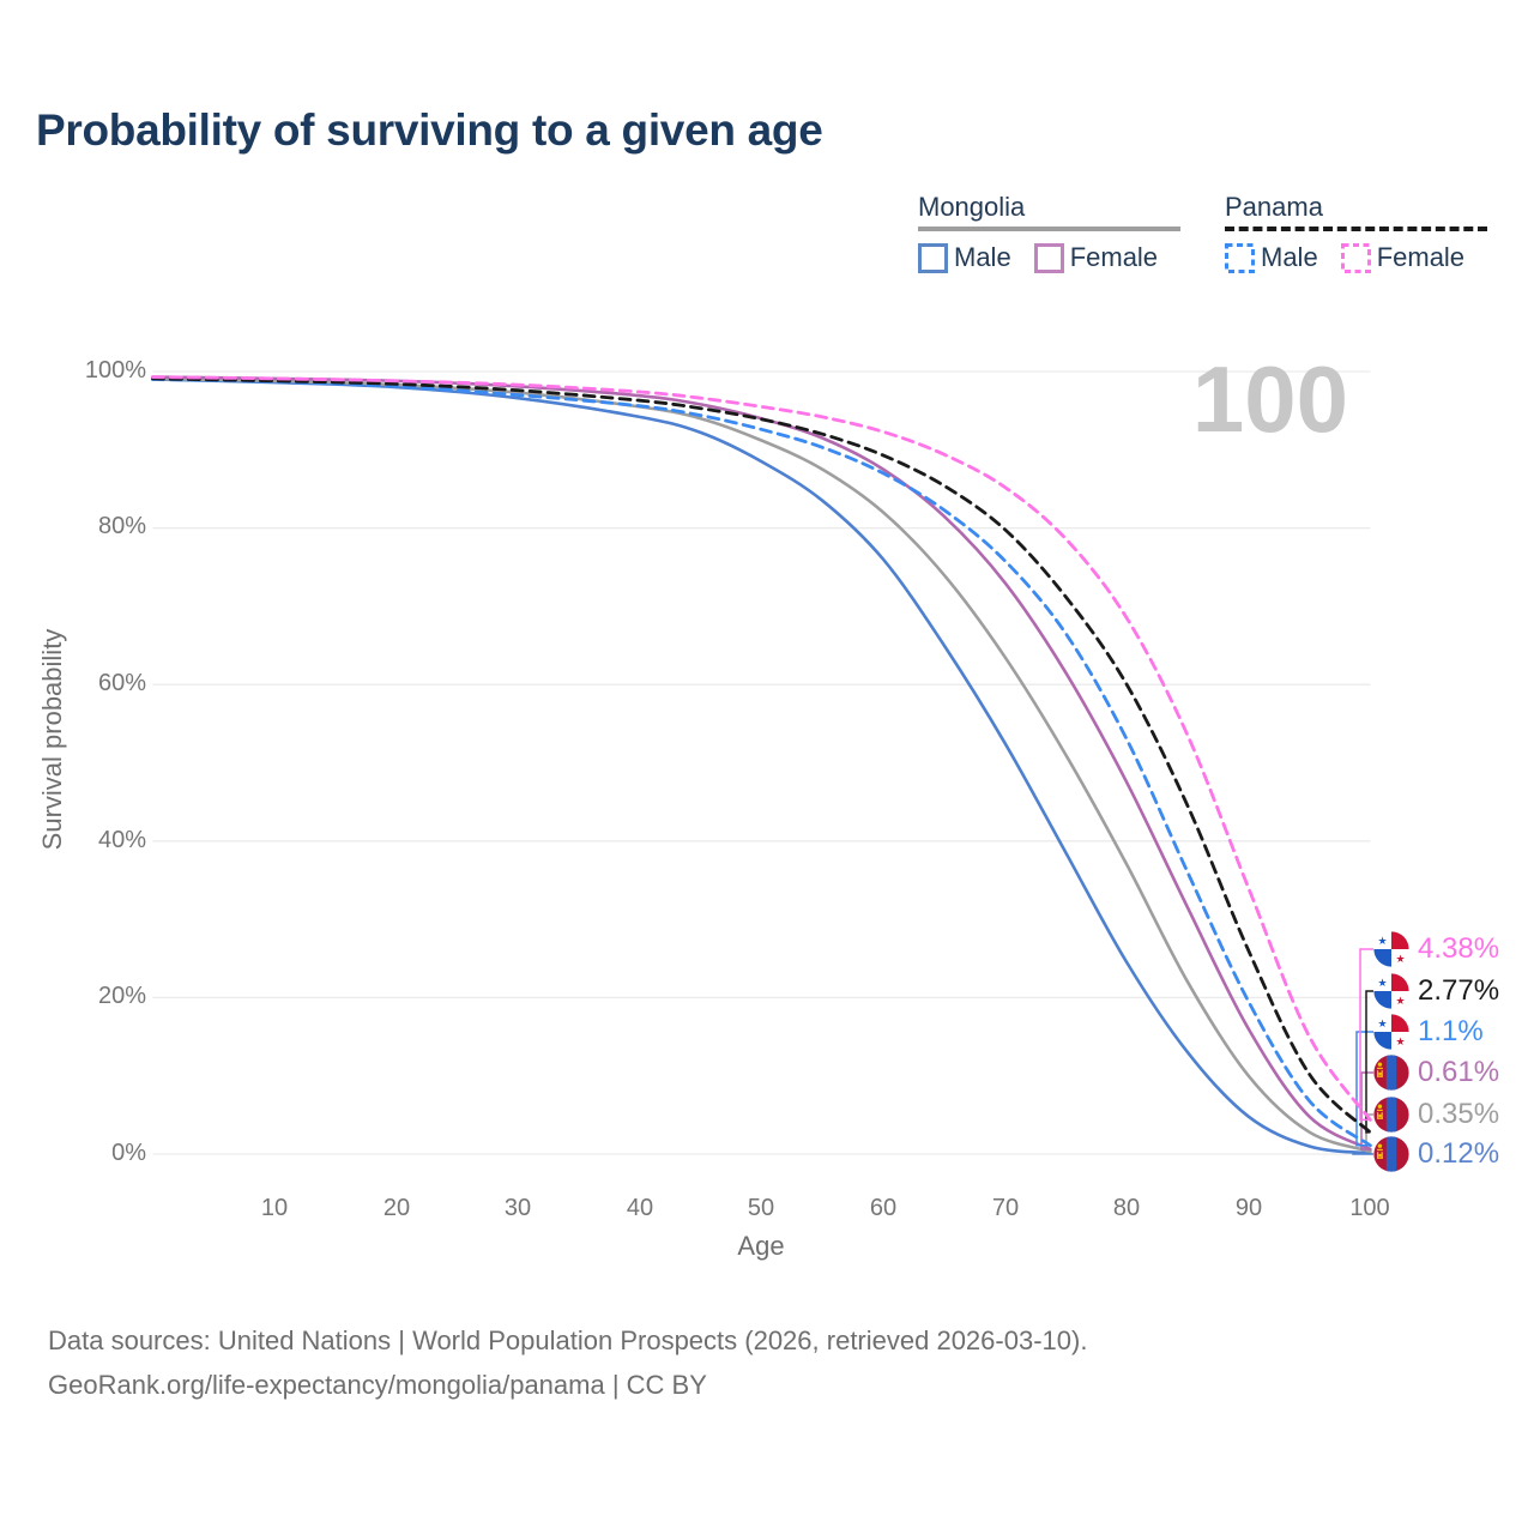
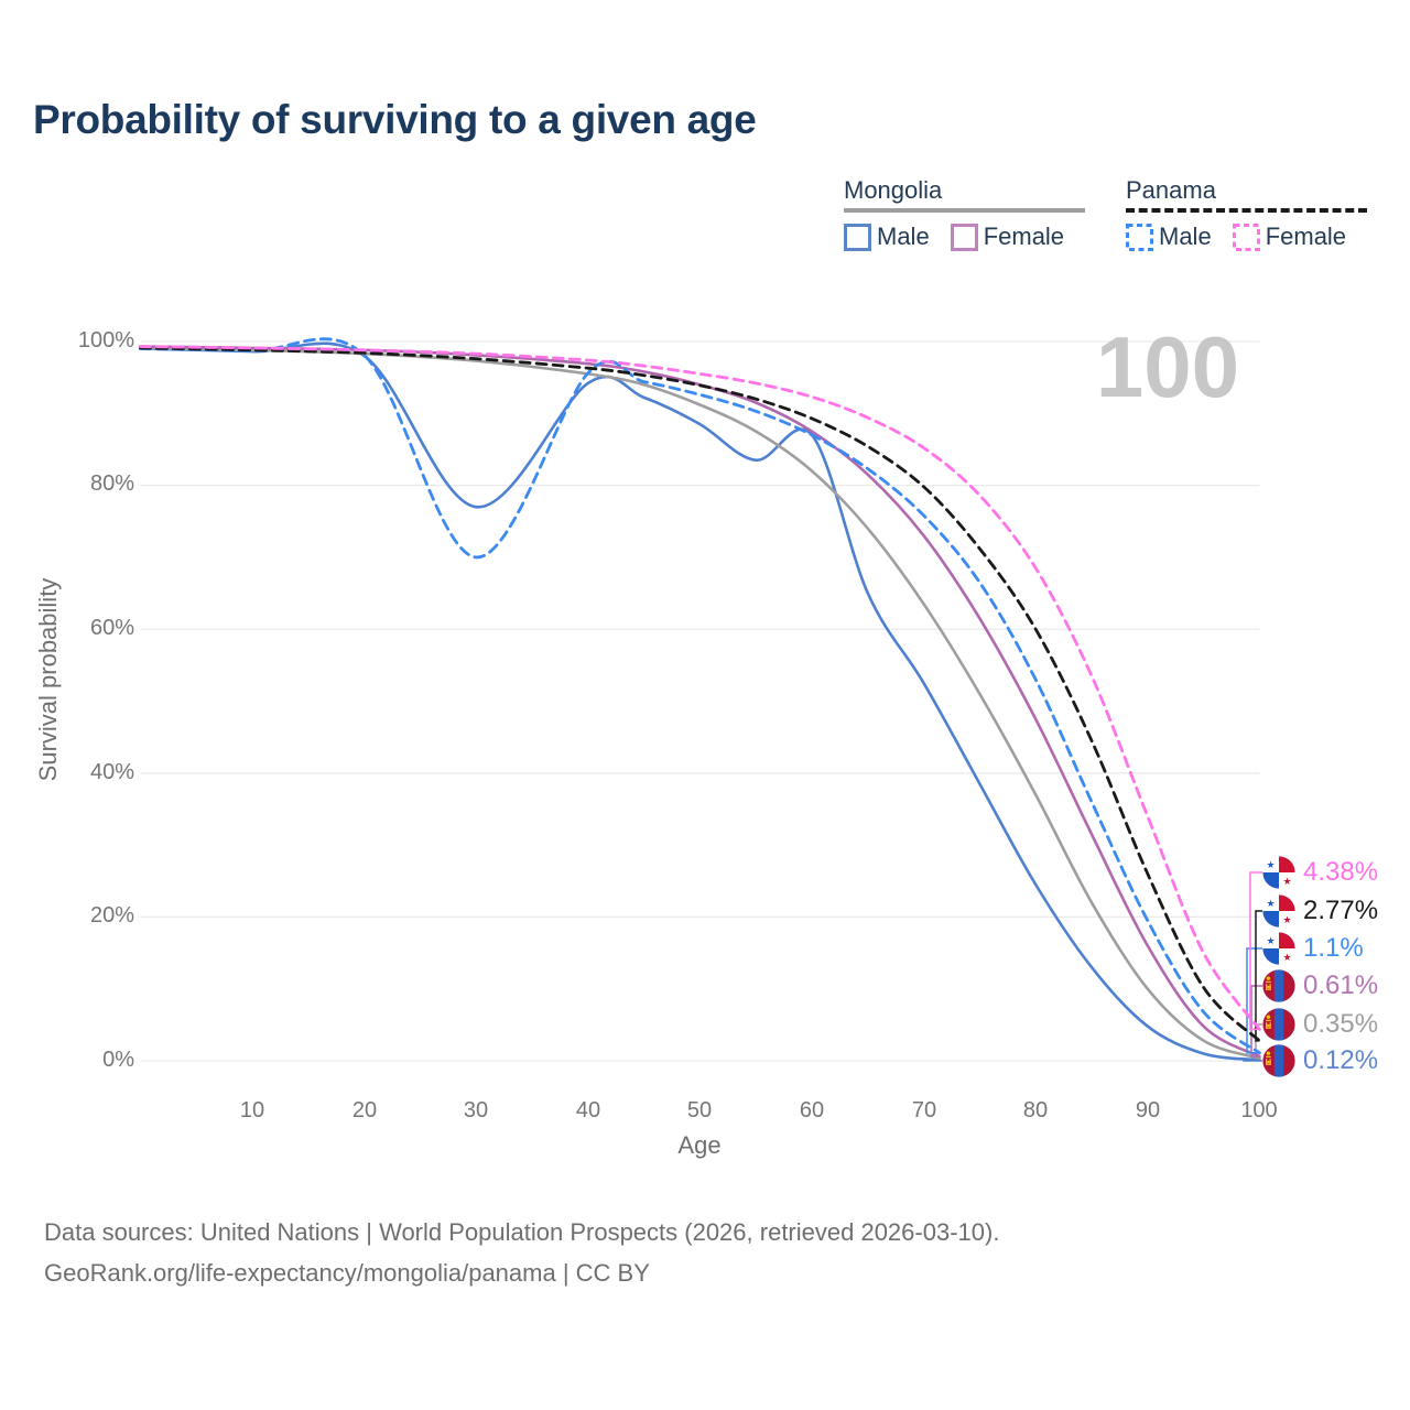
Mongolia Male/30: 97% -> 77%
Panama Male/30: 97% -> 70%
Mongolia Male/60: 76% -> 87%
